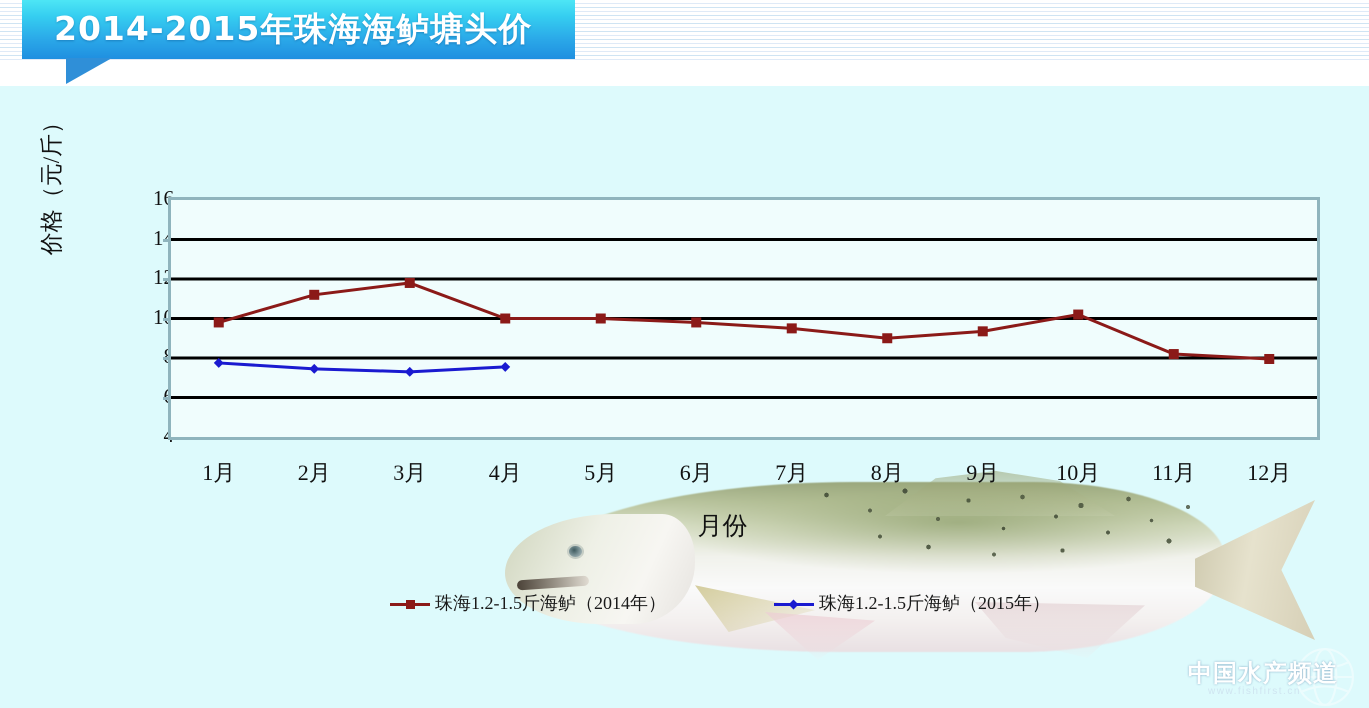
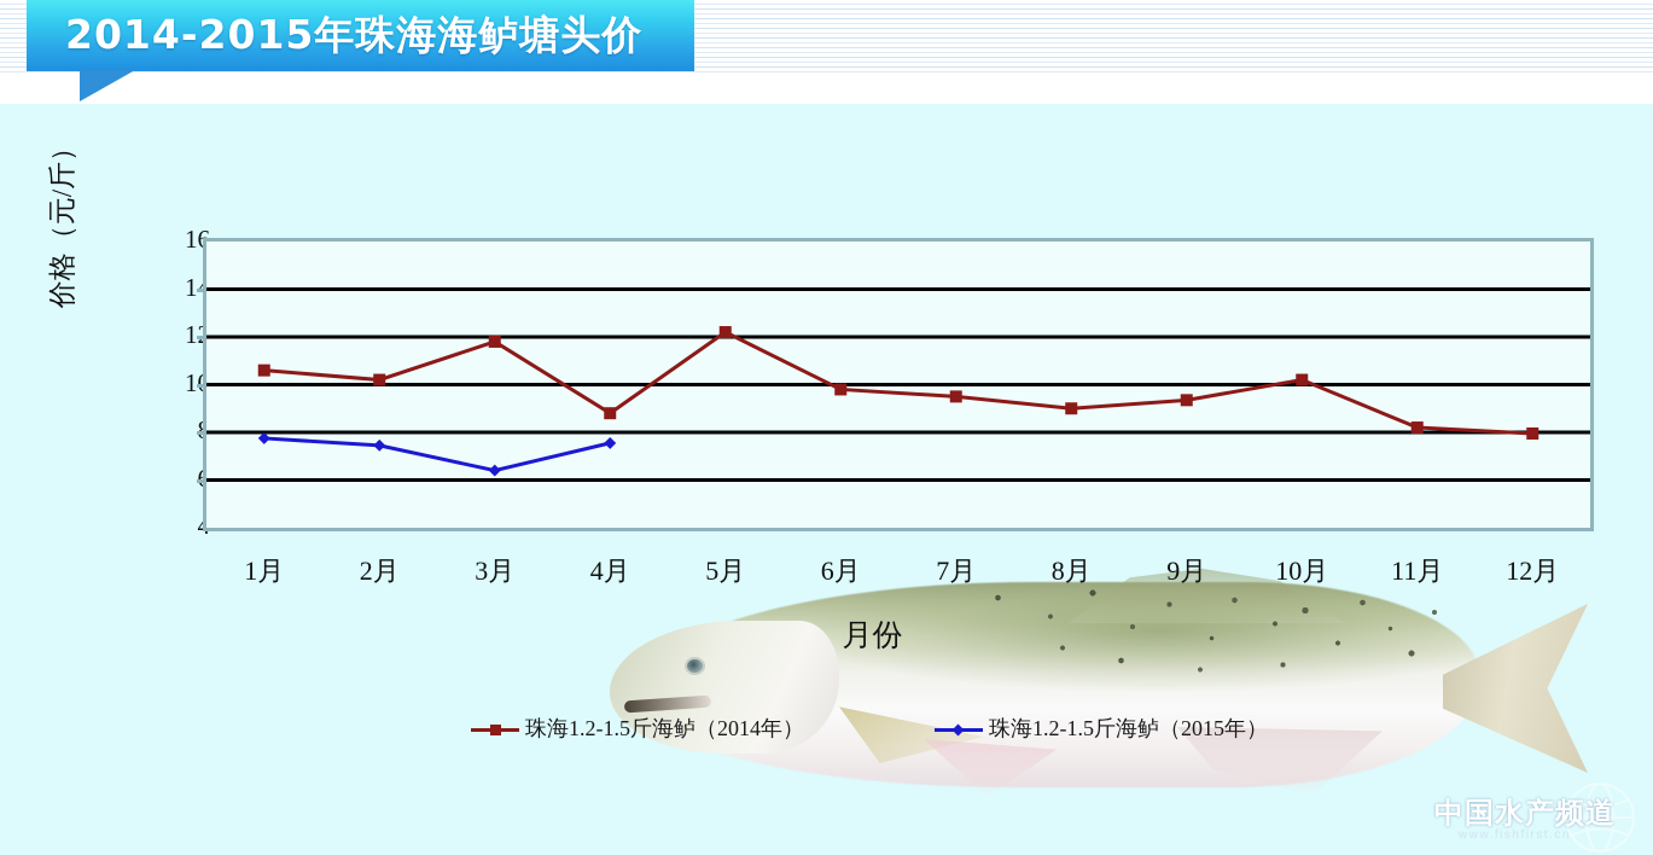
珠海1.2-1.5斤海鲈（2014年）/1月: 9.8 -> 10.6
珠海1.2-1.5斤海鲈（2014年）/2月: 11.2 -> 10.2
珠海1.2-1.5斤海鲈（2015年）/3月: 7.3 -> 6.4
珠海1.2-1.5斤海鲈（2014年）/4月: 10.0 -> 8.8
珠海1.2-1.5斤海鲈（2014年）/5月: 10.0 -> 12.2
